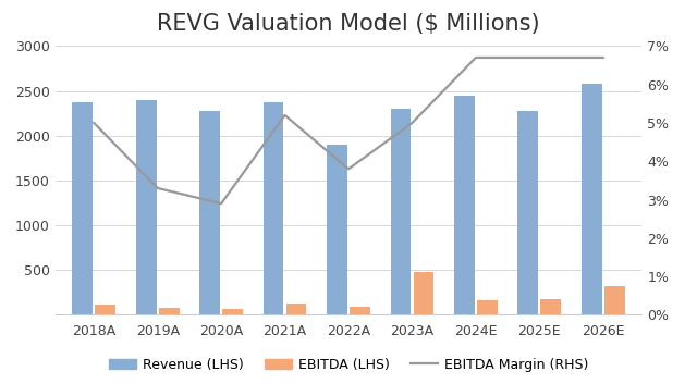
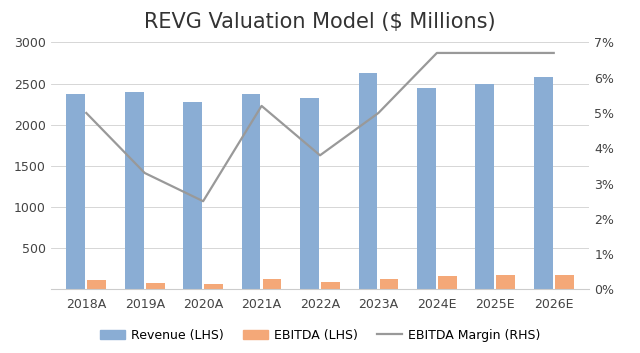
EBITDA Margin (RHS)/2020A: 2.9% -> 2.5%
Revenue (LHS)/2022A: 1900 -> 2320
Revenue (LHS)/2023A: 2300 -> 2620
EBITDA (LHS)/2023A: 480 -> 130
Revenue (LHS)/2025E: 2280 -> 2500
EBITDA (LHS)/2026E: 320 -> 180
